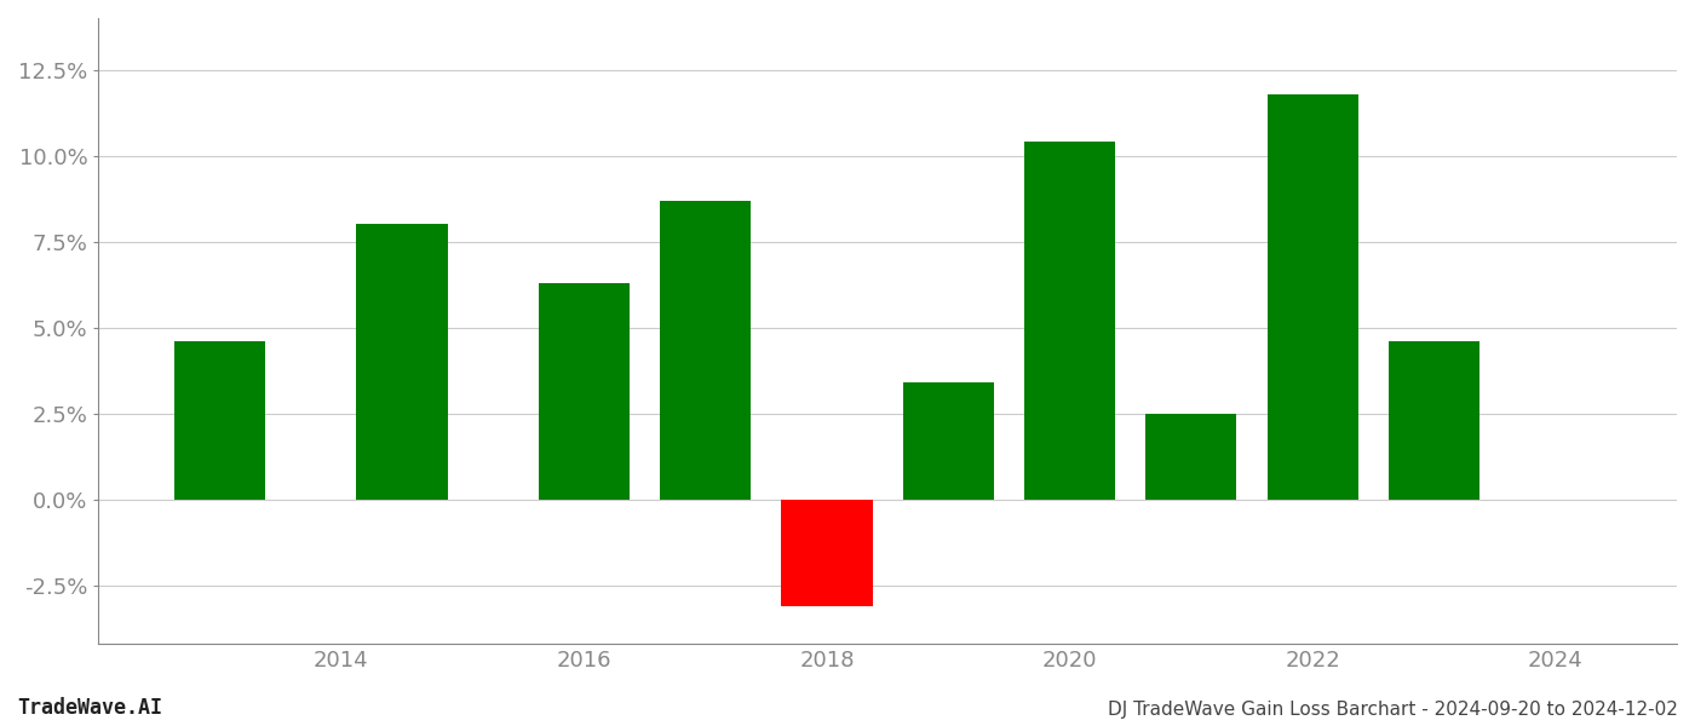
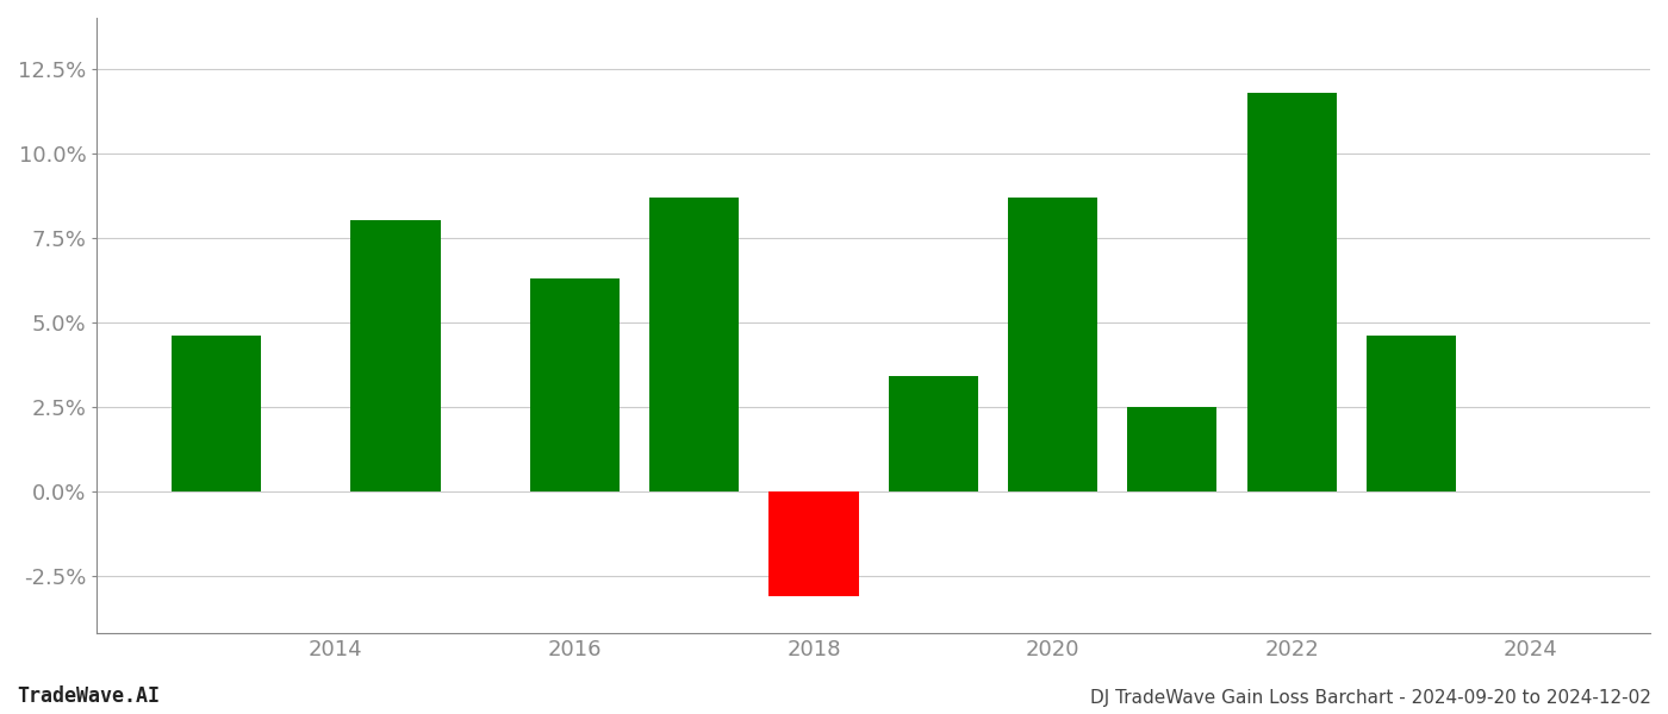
2020: 10.4% -> 8.7%
